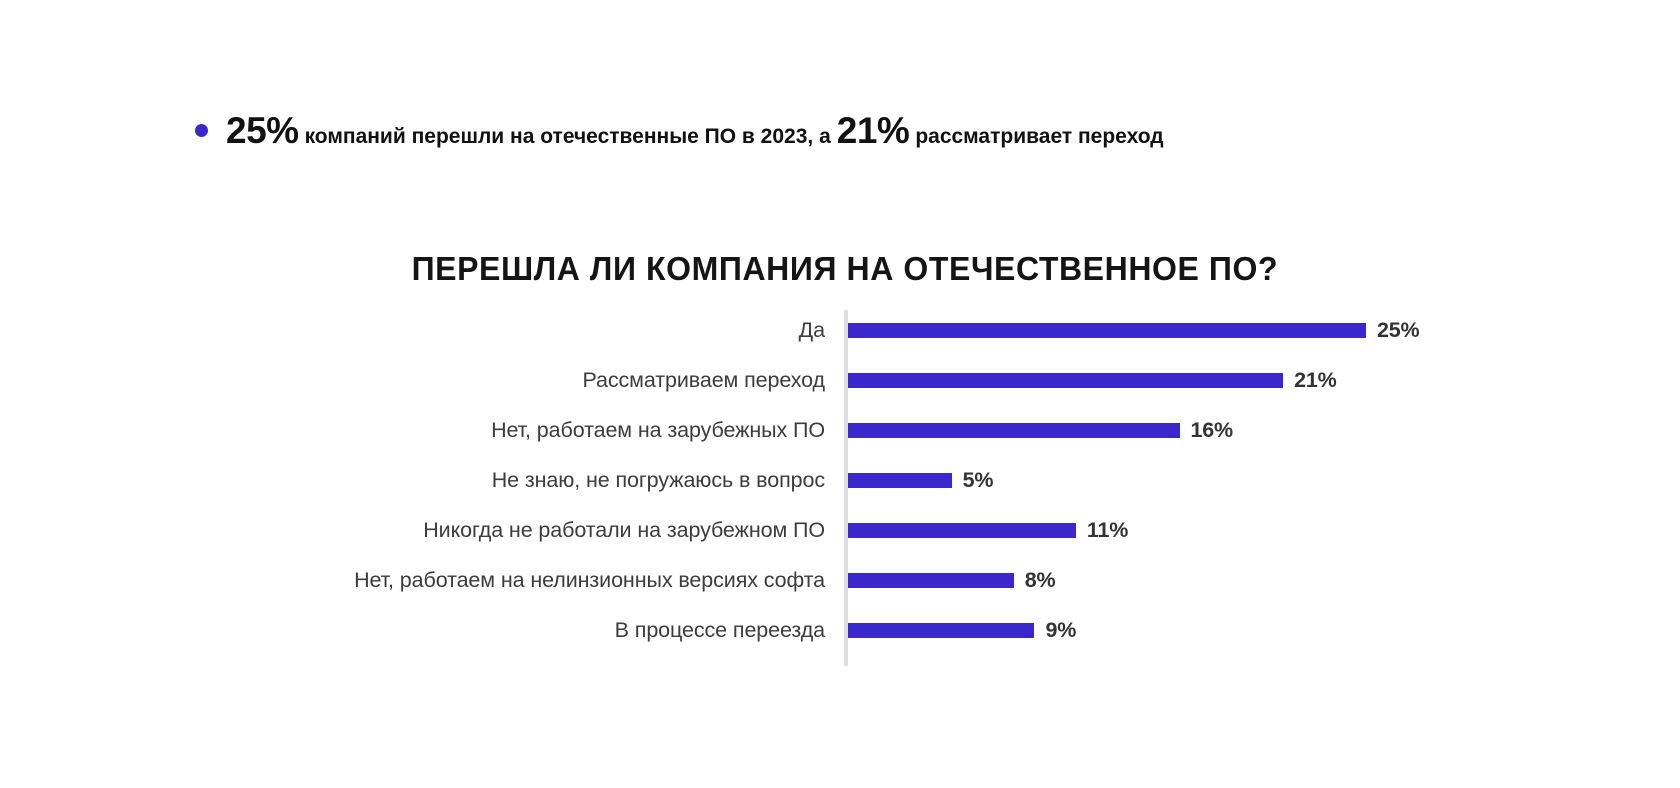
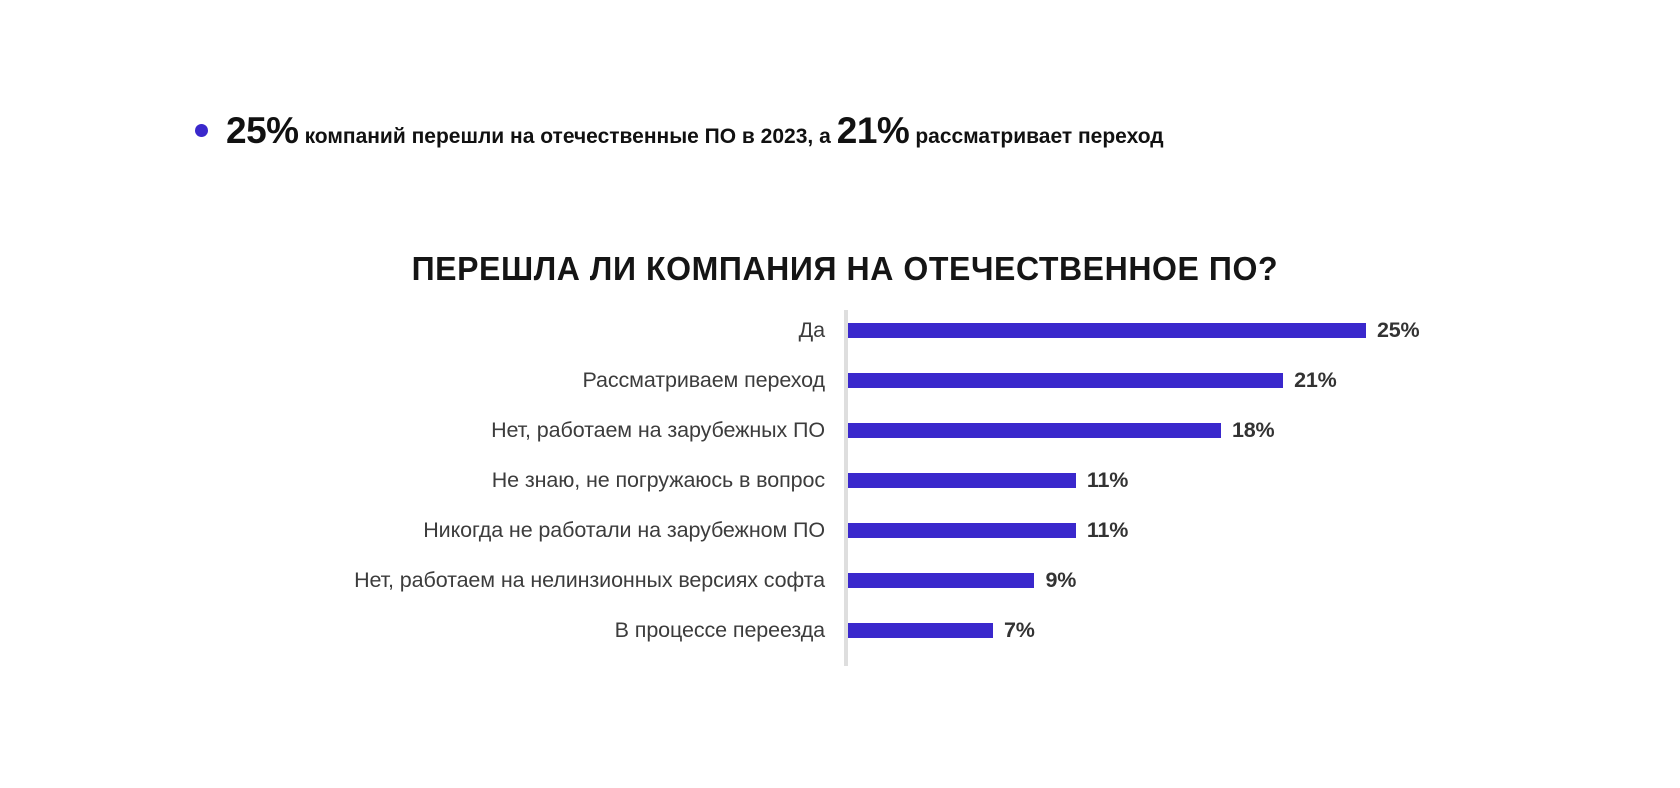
Нет, работаем на зарубежных ПО: 16% -> 18%
Не знаю, не погружаюсь в вопрос: 5% -> 11%
Нет, работаем на нелинзионных версиях софта: 8% -> 9%
В процессе переезда: 9% -> 7%
